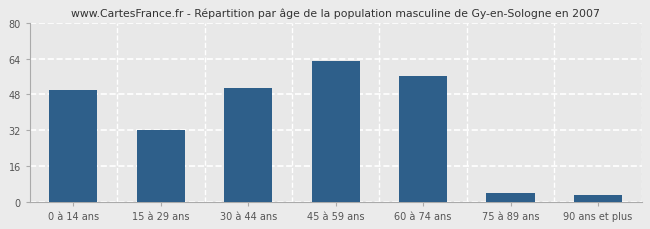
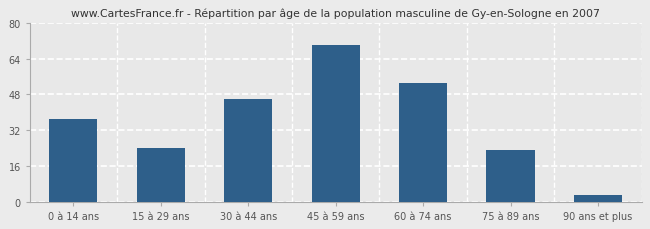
0 à 14 ans: 50 -> 37
15 à 29 ans: 32 -> 24
30 à 44 ans: 51 -> 46
45 à 59 ans: 63 -> 70
60 à 74 ans: 56 -> 53
75 à 89 ans: 4 -> 23
